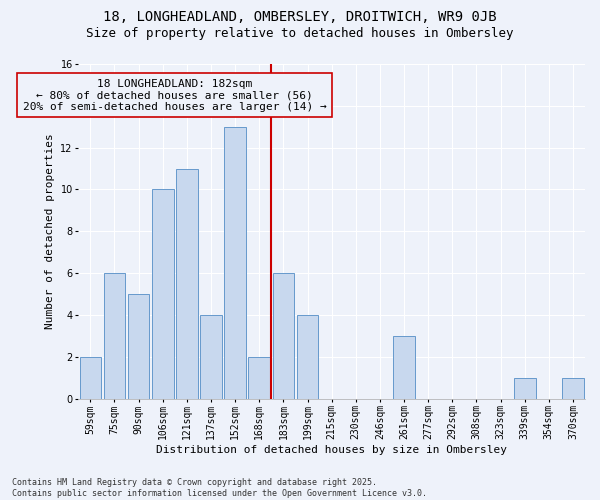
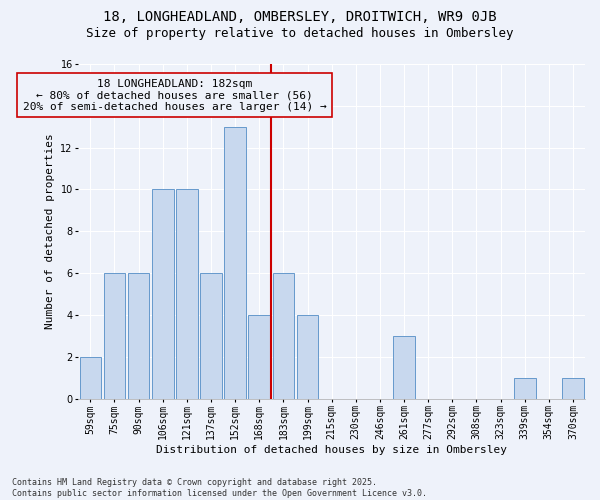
90sqm: 5 -> 6
121sqm: 11 -> 10
137sqm: 4 -> 6
168sqm: 2 -> 4
